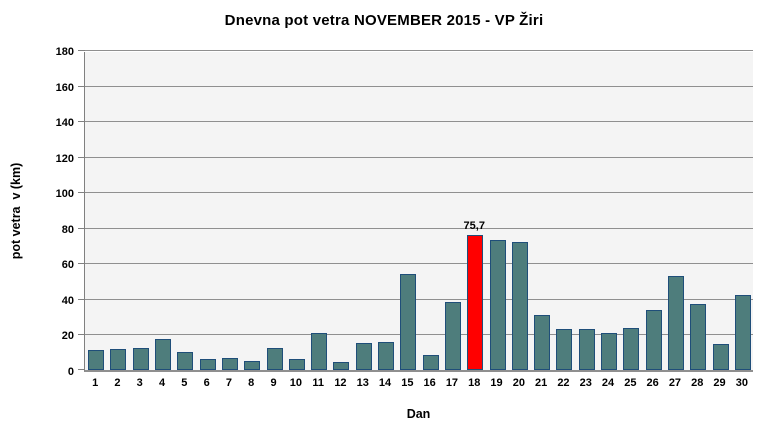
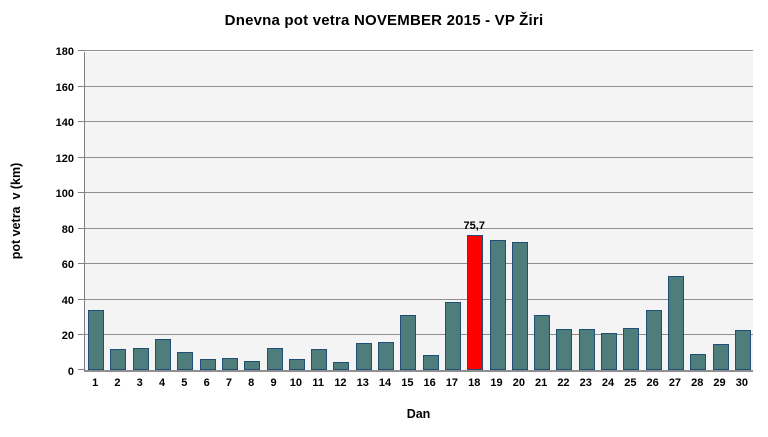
1: 11 -> 34
11: 21 -> 12
15: 54 -> 31
28: 37 -> 9
30: 42 -> 22
